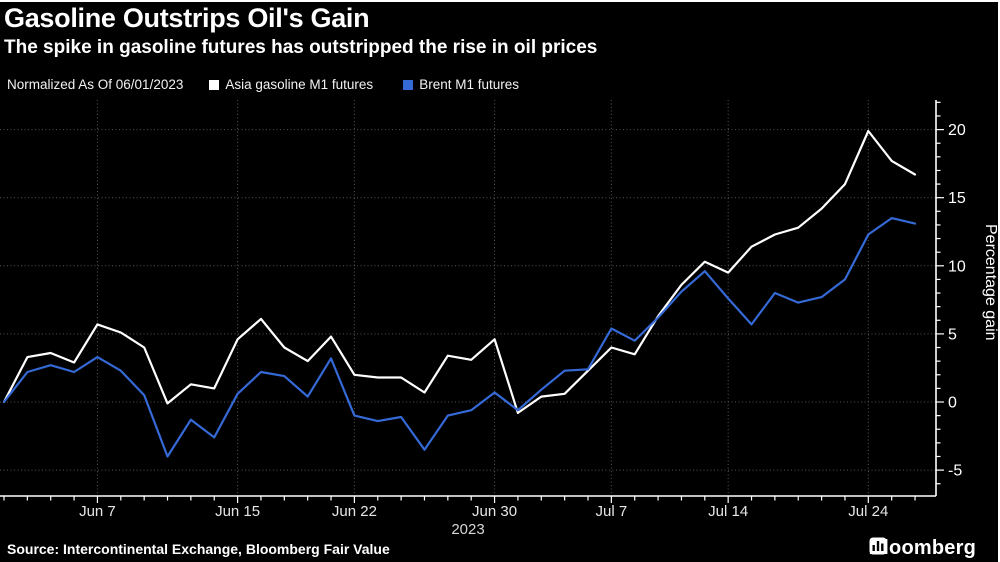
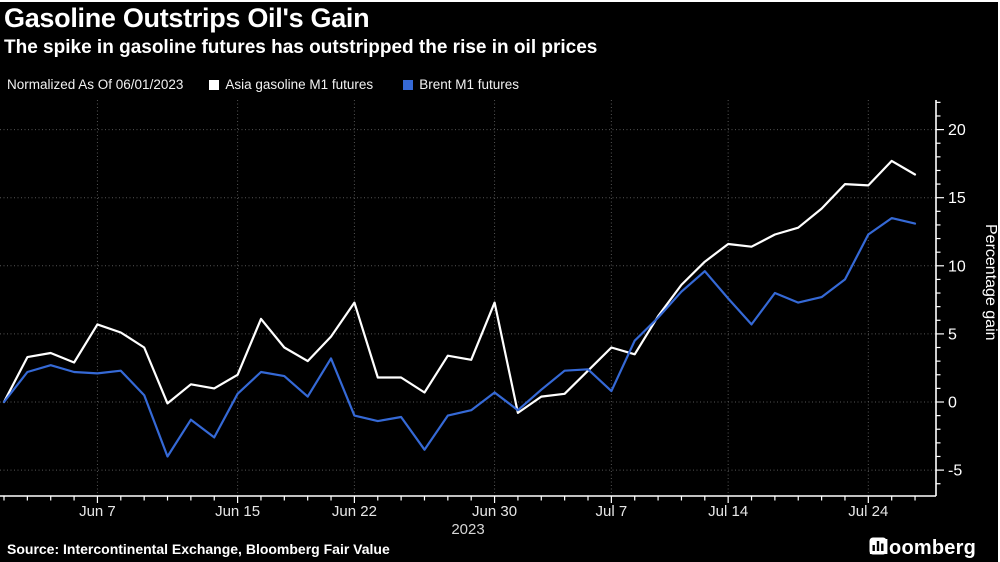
Brent M1 futures/Jun 7: 3.3 -> 2.1
Asia gasoline M1 futures/Jun 15: 4.6 -> 2.0
Asia gasoline M1 futures/Jun 22: 2.0 -> 7.3
Asia gasoline M1 futures/Jun 30: 4.6 -> 7.3
Brent M1 futures/Jul 7: 5.4 -> 0.8
Asia gasoline M1 futures/Jul 14: 9.5 -> 11.6
Asia gasoline M1 futures/Jul 24: 19.9 -> 15.9
